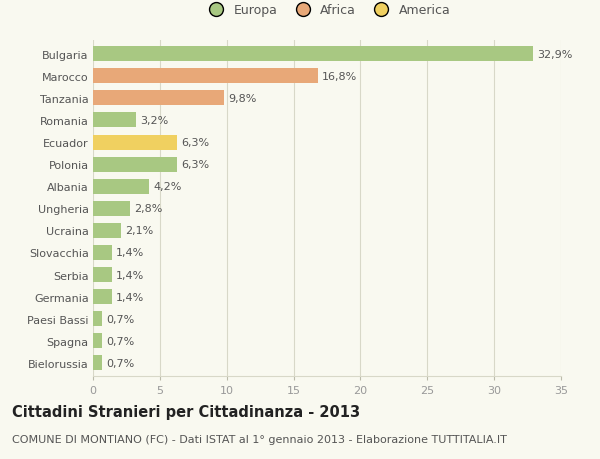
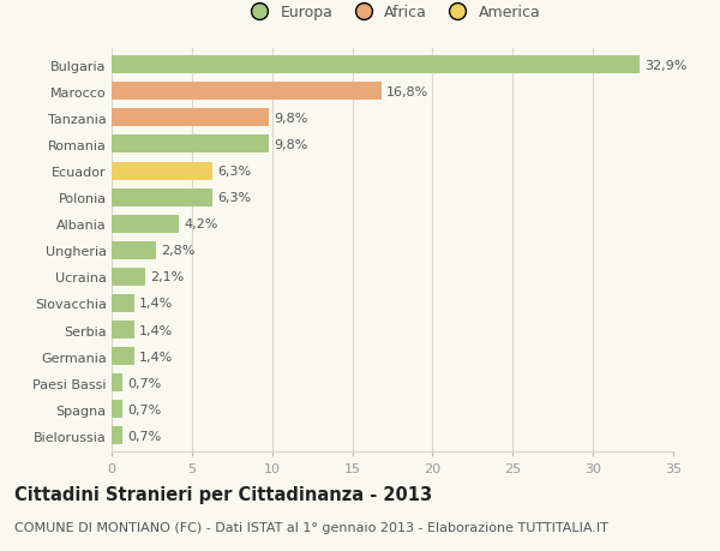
Romania: 3,2% -> 9,8%
